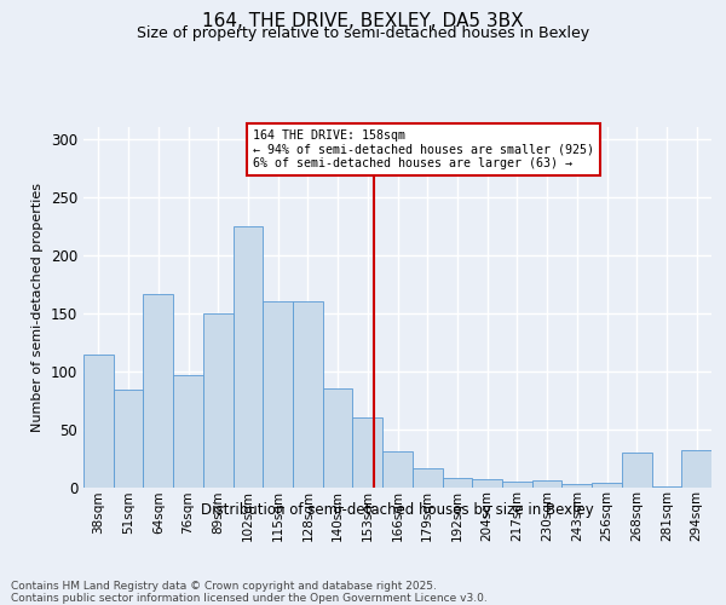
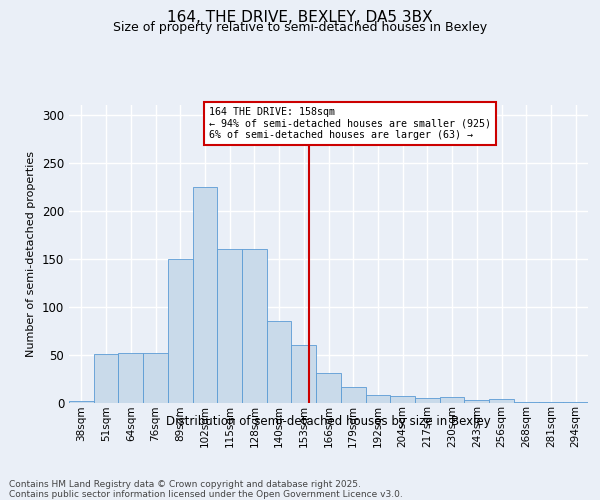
38sqm: 114 -> 2
51sqm: 84 -> 51
64sqm: 166 -> 52
76sqm: 96 -> 52
268sqm: 30 -> 1
294sqm: 32 -> 1
